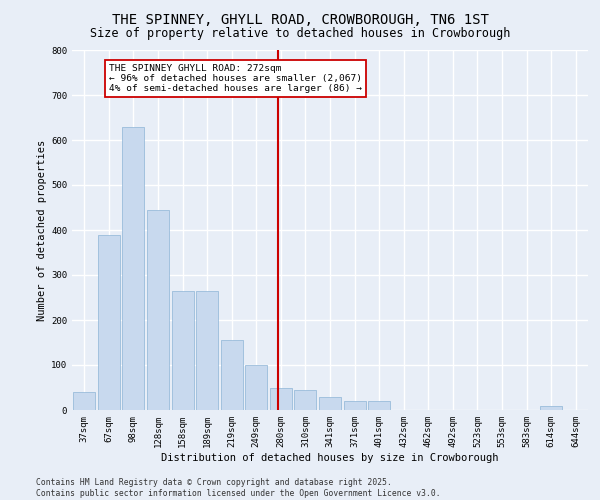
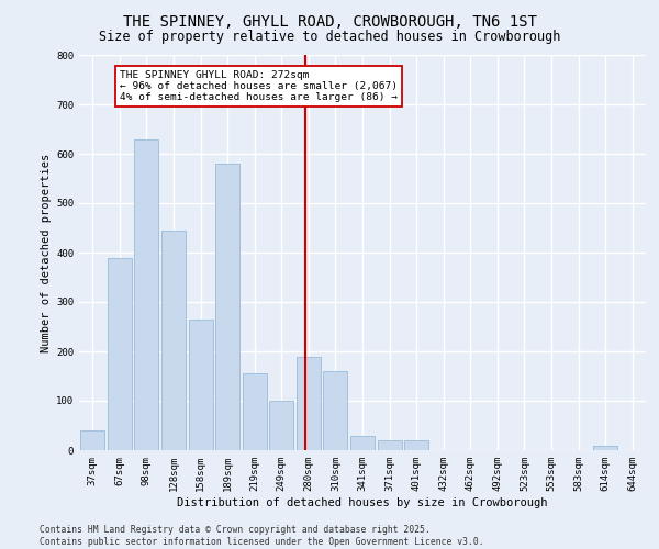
189sqm: 265 -> 580
280sqm: 50 -> 190
310sqm: 45 -> 160
